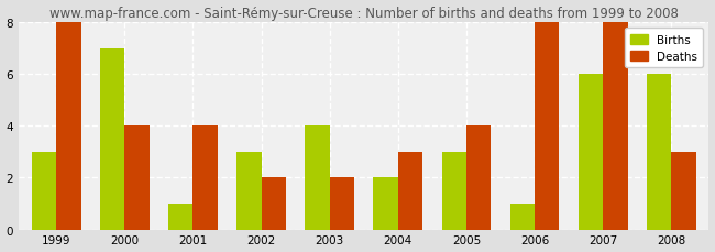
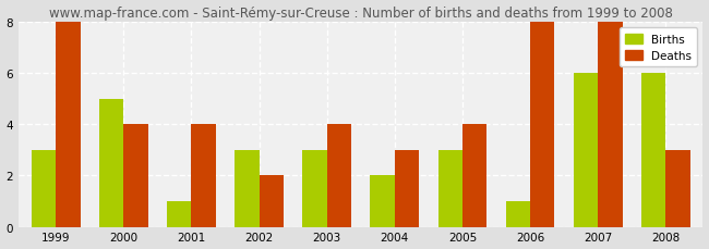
Births/2000: 7 -> 5
Births/2003: 4 -> 3
Deaths/2003: 2 -> 4
